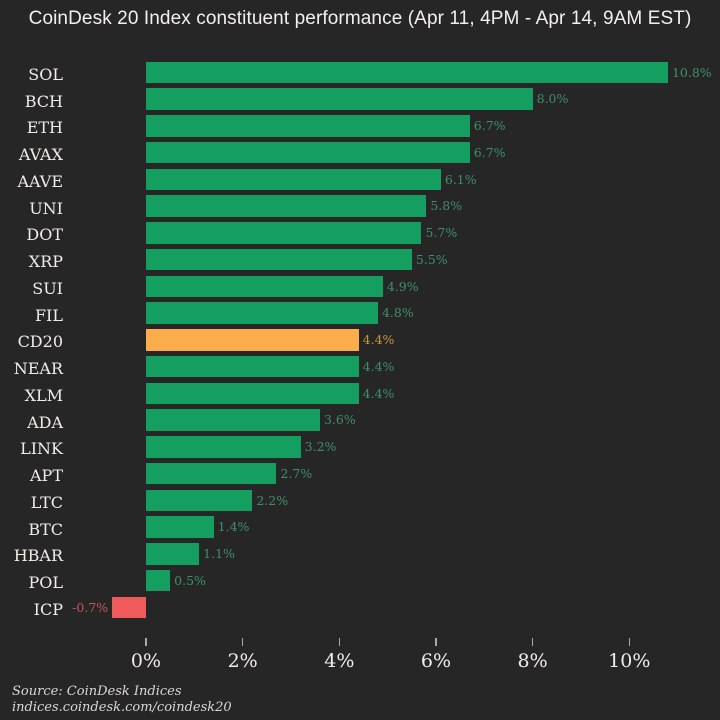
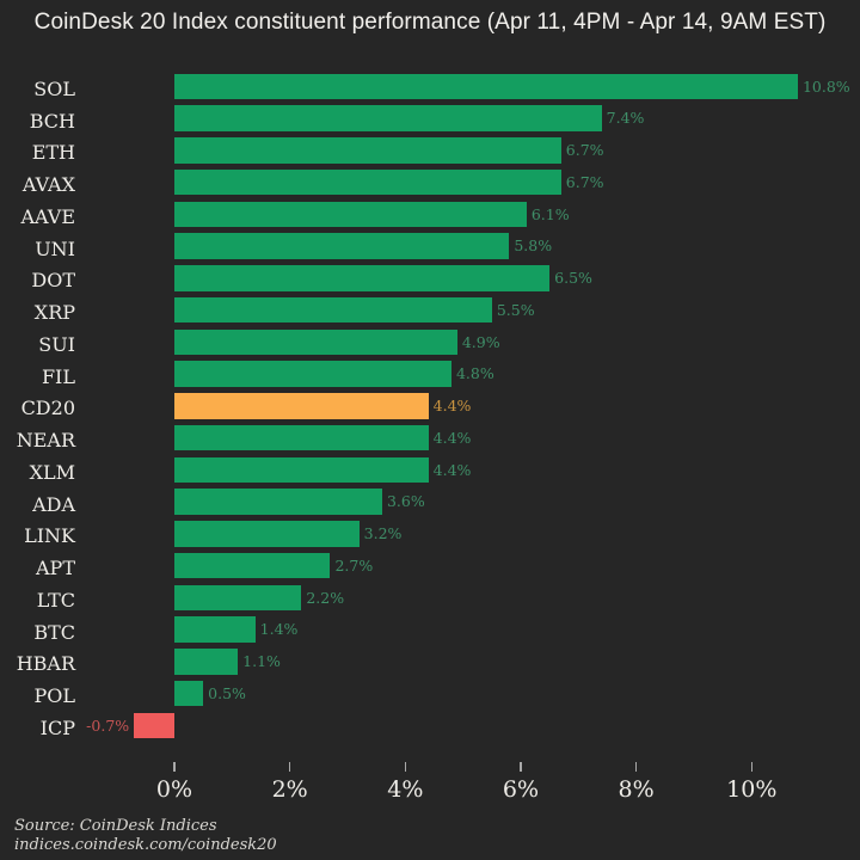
BCH: 8.0% -> 7.4%
DOT: 5.7% -> 6.5%
